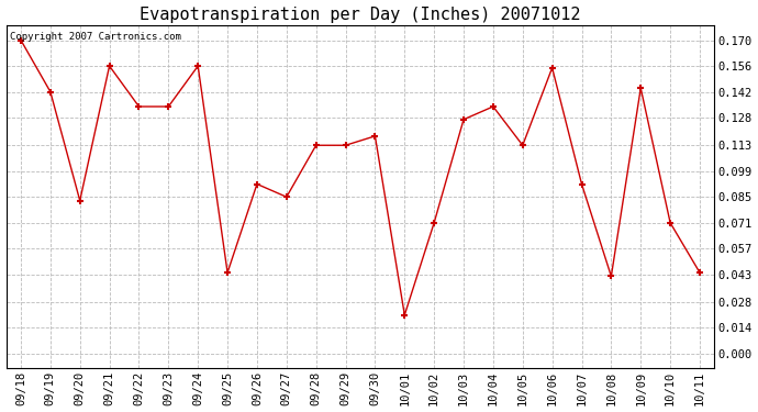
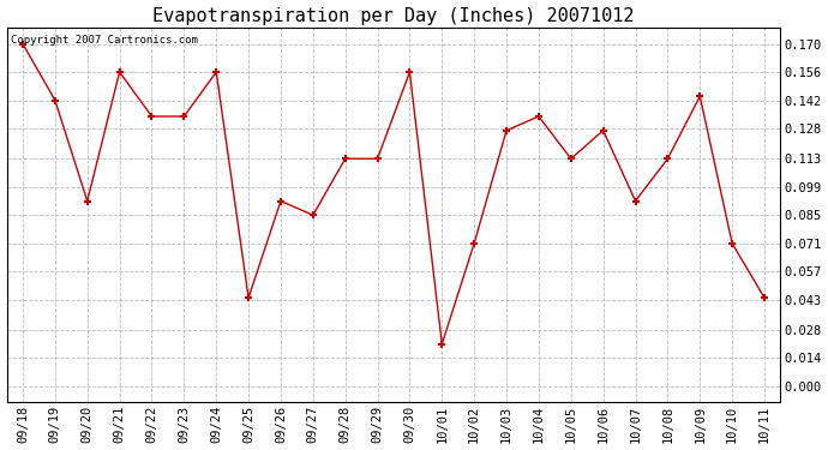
09/20: 0.083 -> 0.092
09/30: 0.118 -> 0.156
10/06: 0.155 -> 0.127
10/08: 0.042 -> 0.113
